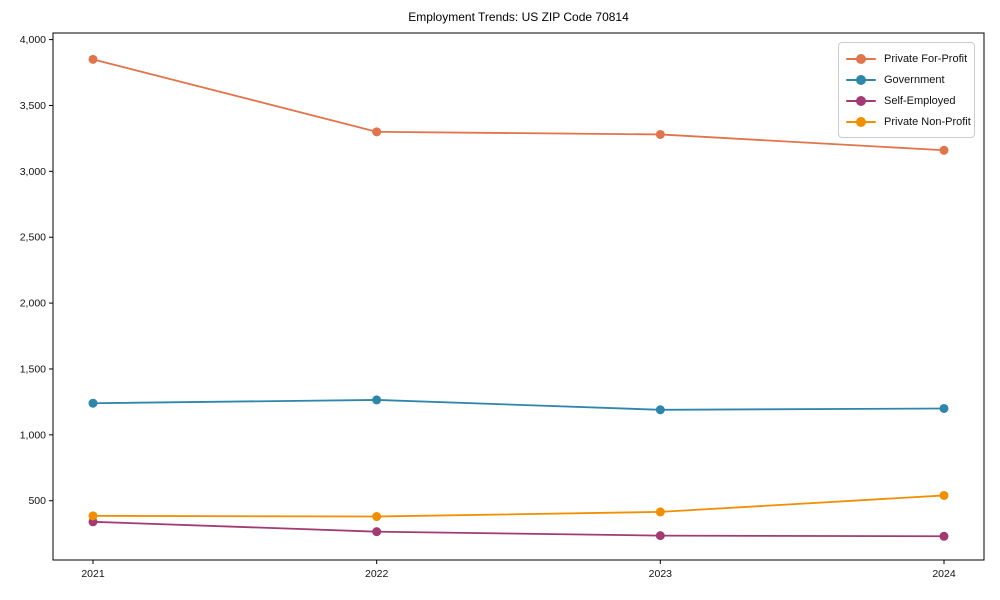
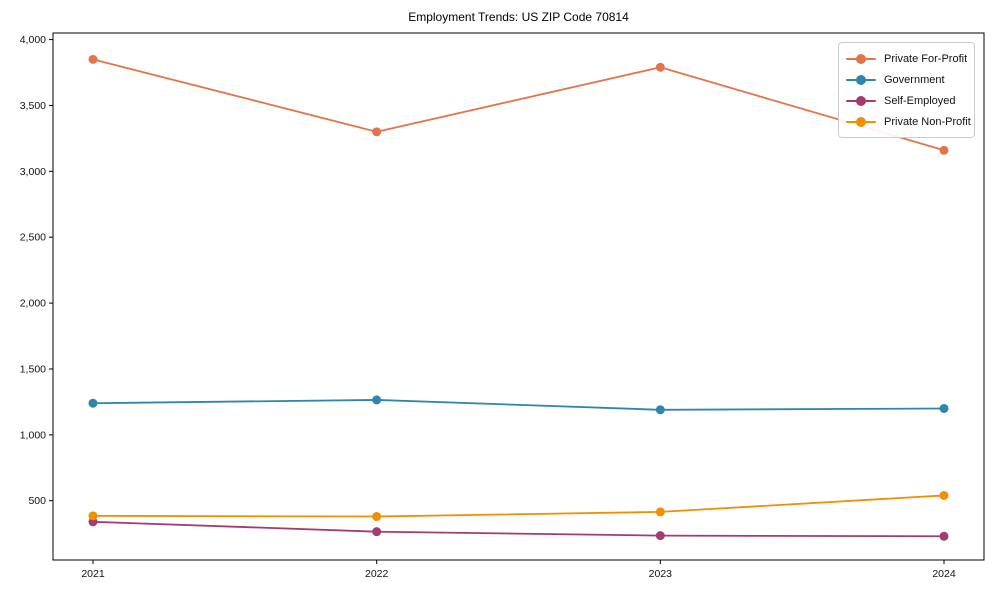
Private For-Profit/2023: 3280 -> 3790
